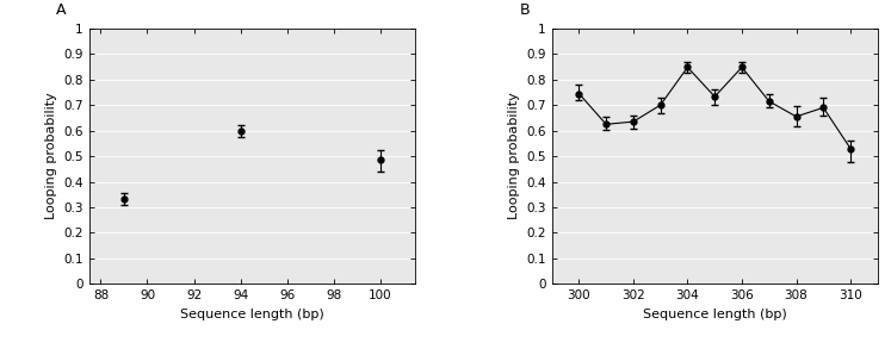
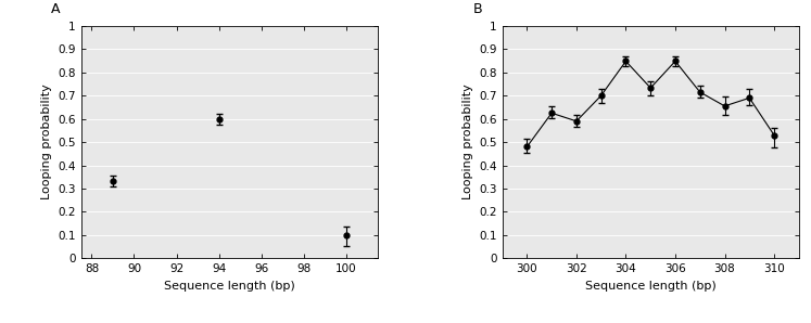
100: 0.487 -> 0.100
300: 0.745 -> 0.480
302: 0.635 -> 0.590
